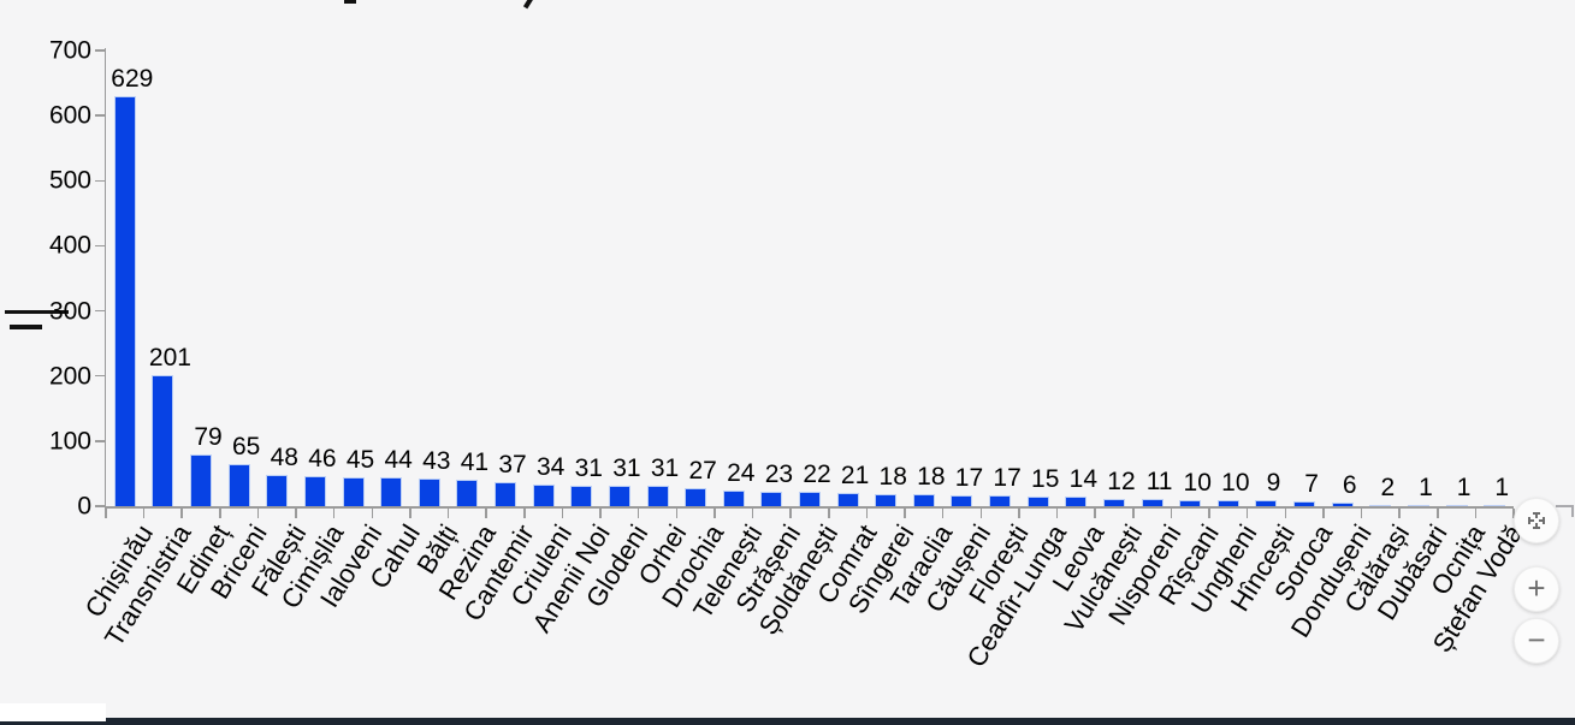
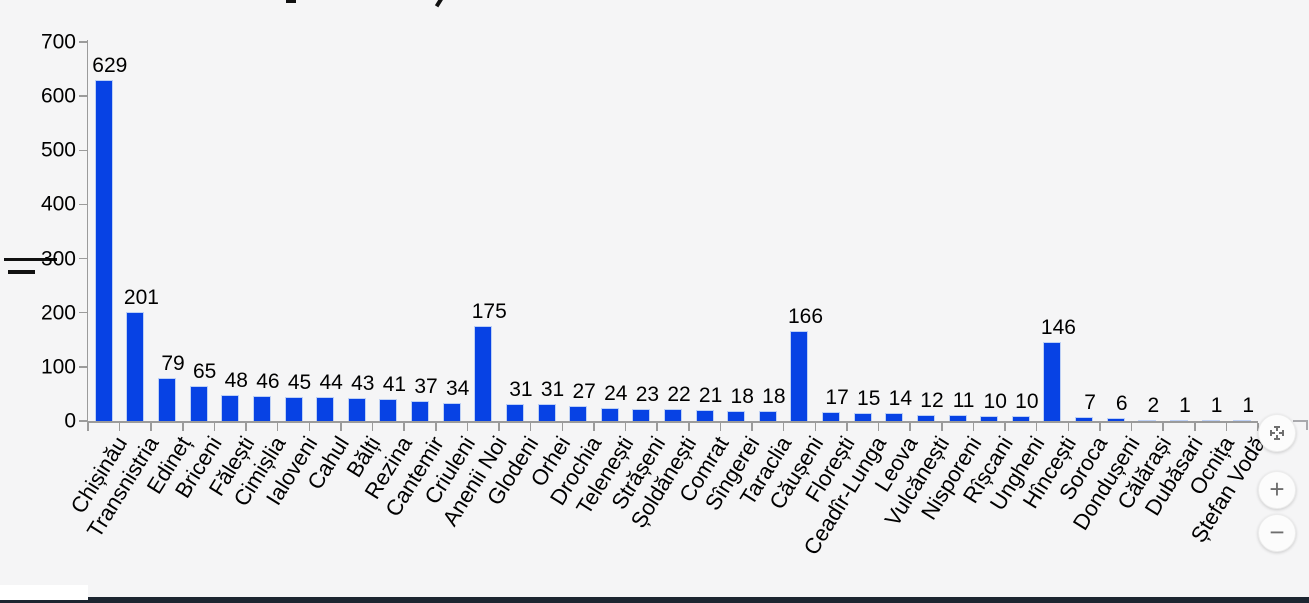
Anenii Noi: 31 -> 175
Căușeni: 17 -> 166
Hîncești: 9 -> 146
